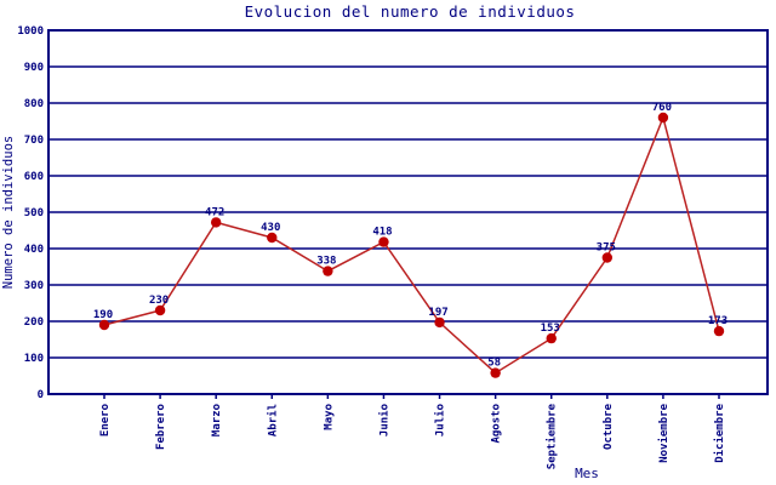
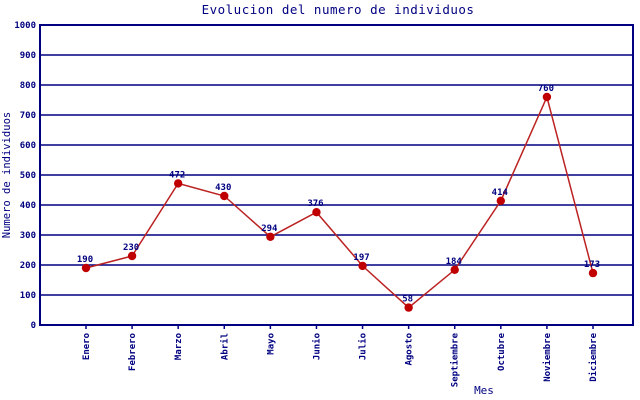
Mayo: 338 -> 294
Junio: 418 -> 376
Septiembre: 153 -> 184
Octubre: 375 -> 414
